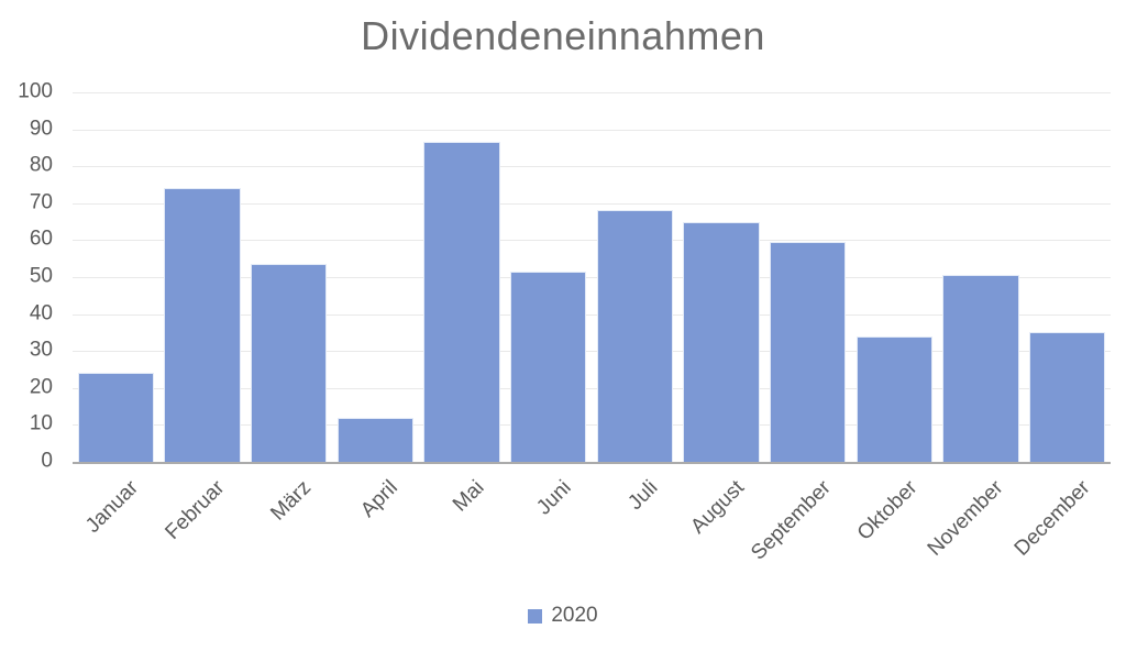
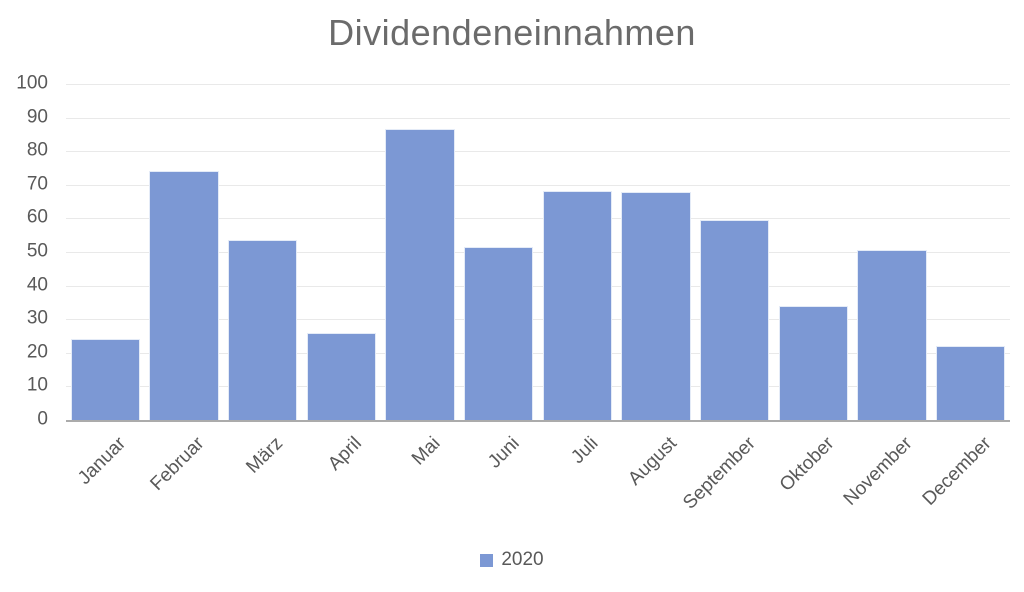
April: 12 -> 26
August: 65 -> 68
December: 35 -> 22
